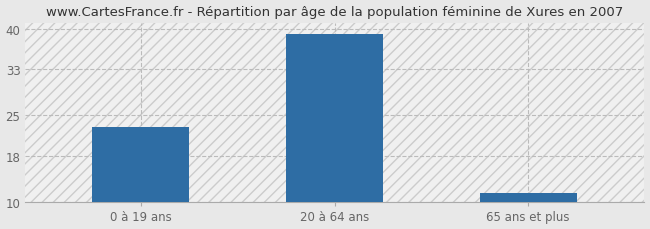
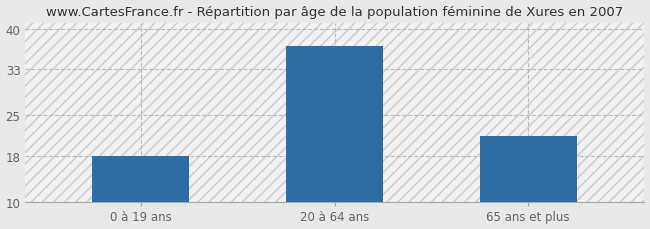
0 à 19 ans: 23.0 -> 18.0
20 à 64 ans: 39.0 -> 37.0
65 ans et plus: 11.5 -> 21.4
